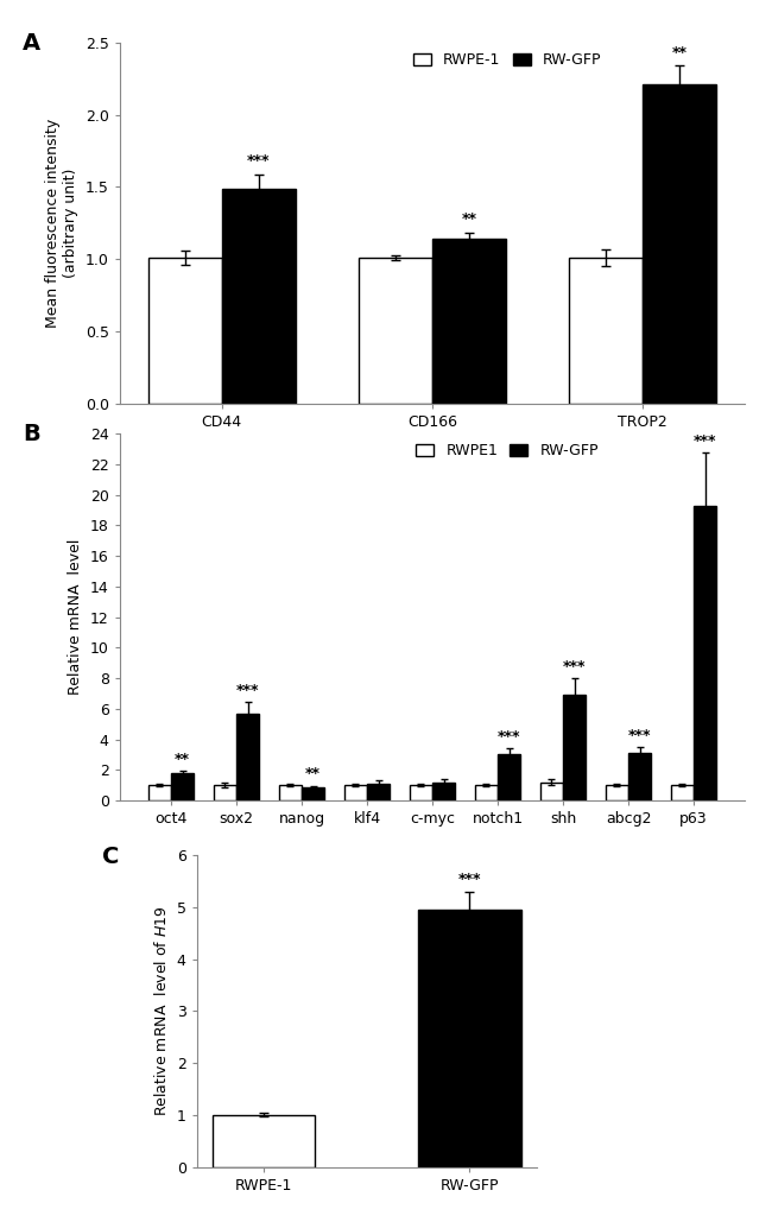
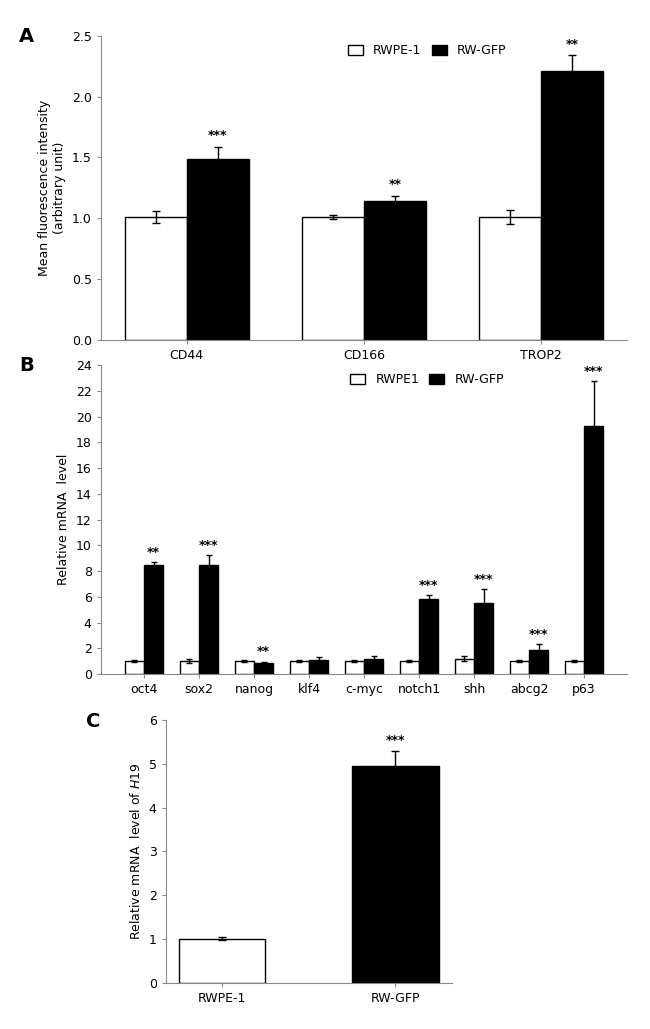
RW-GFP/oct4: 1.8 -> 8.5
RW-GFP/sox2: 5.7 -> 8.5
RW-GFP/notch1: 3.0 -> 5.8
RW-GFP/shh: 6.9 -> 5.5
RW-GFP/abcg2: 3.1 -> 1.9
